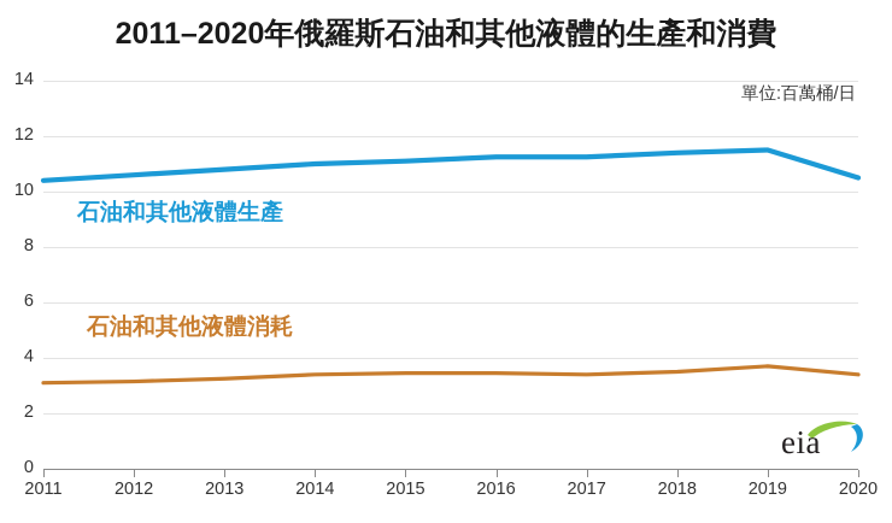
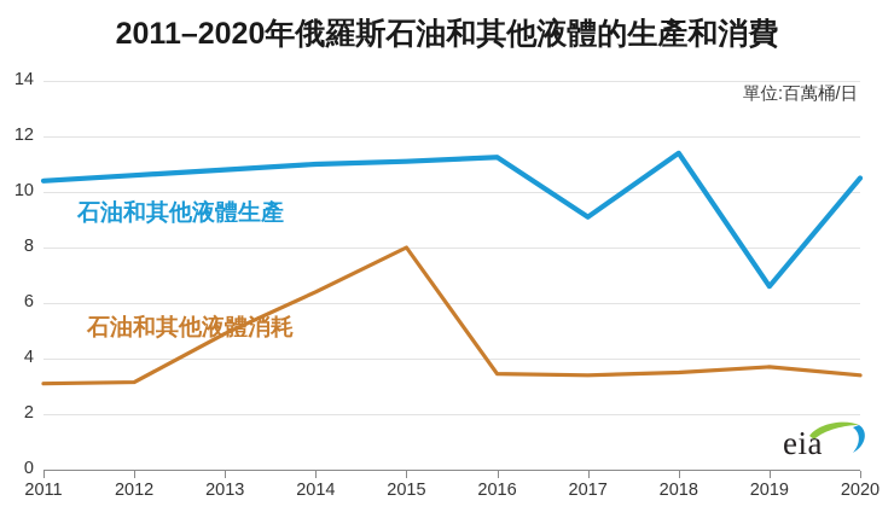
石油和其他液體消耗/2013: 3.2 -> 4.9
石油和其他液體消耗/2014: 3.4 -> 6.4
石油和其他液體消耗/2015: 3.5 -> 8.0
石油和其他液體生產/2017: 11.2 -> 9.1
石油和其他液體生產/2019: 11.5 -> 6.6
